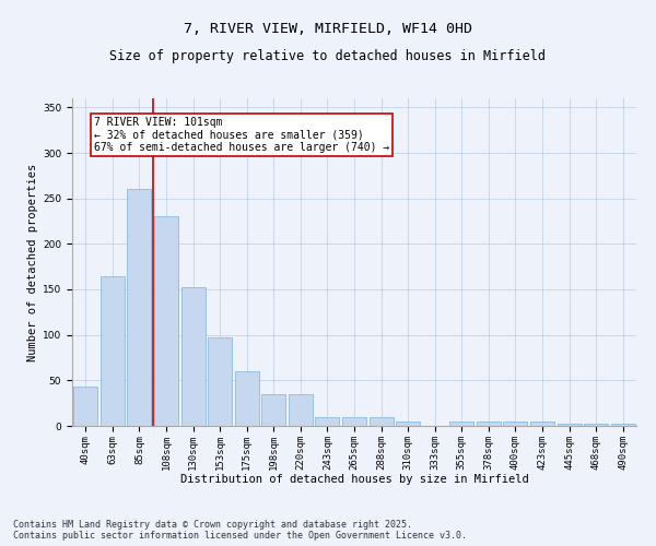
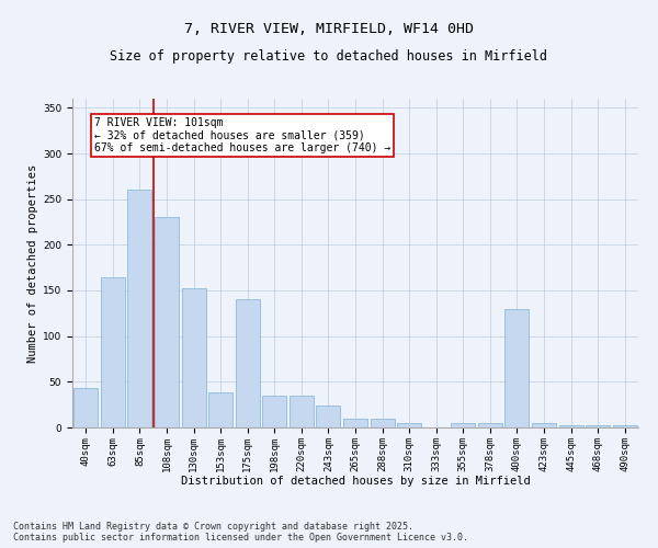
153sqm: 97 -> 38
175sqm: 60 -> 140
243sqm: 10 -> 24
400sqm: 5 -> 130
